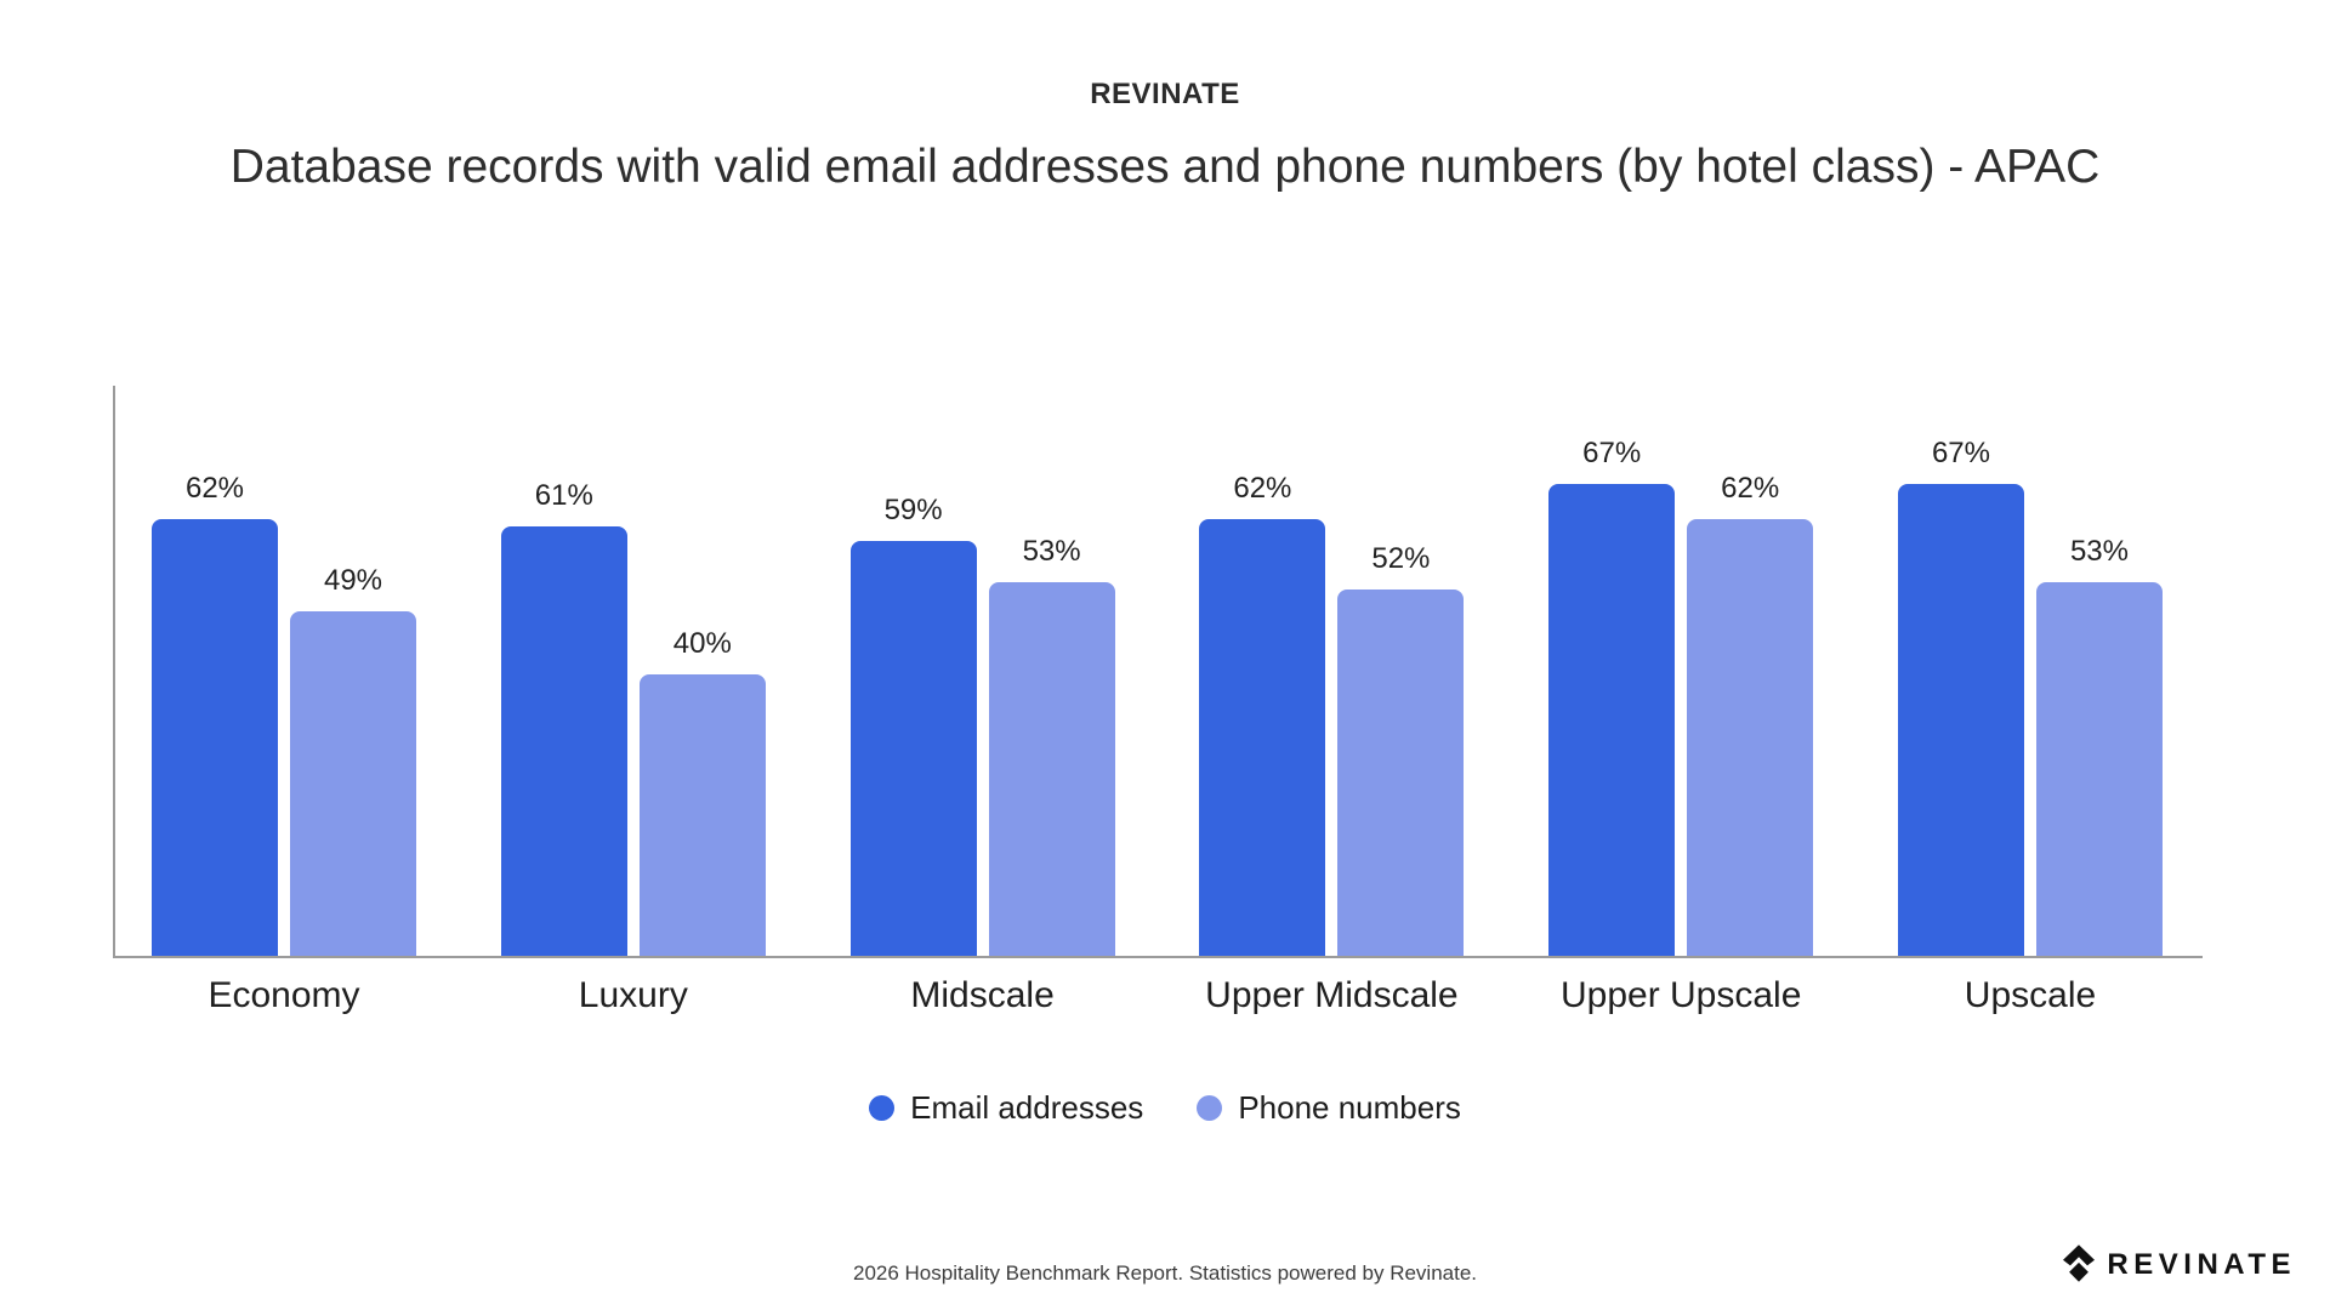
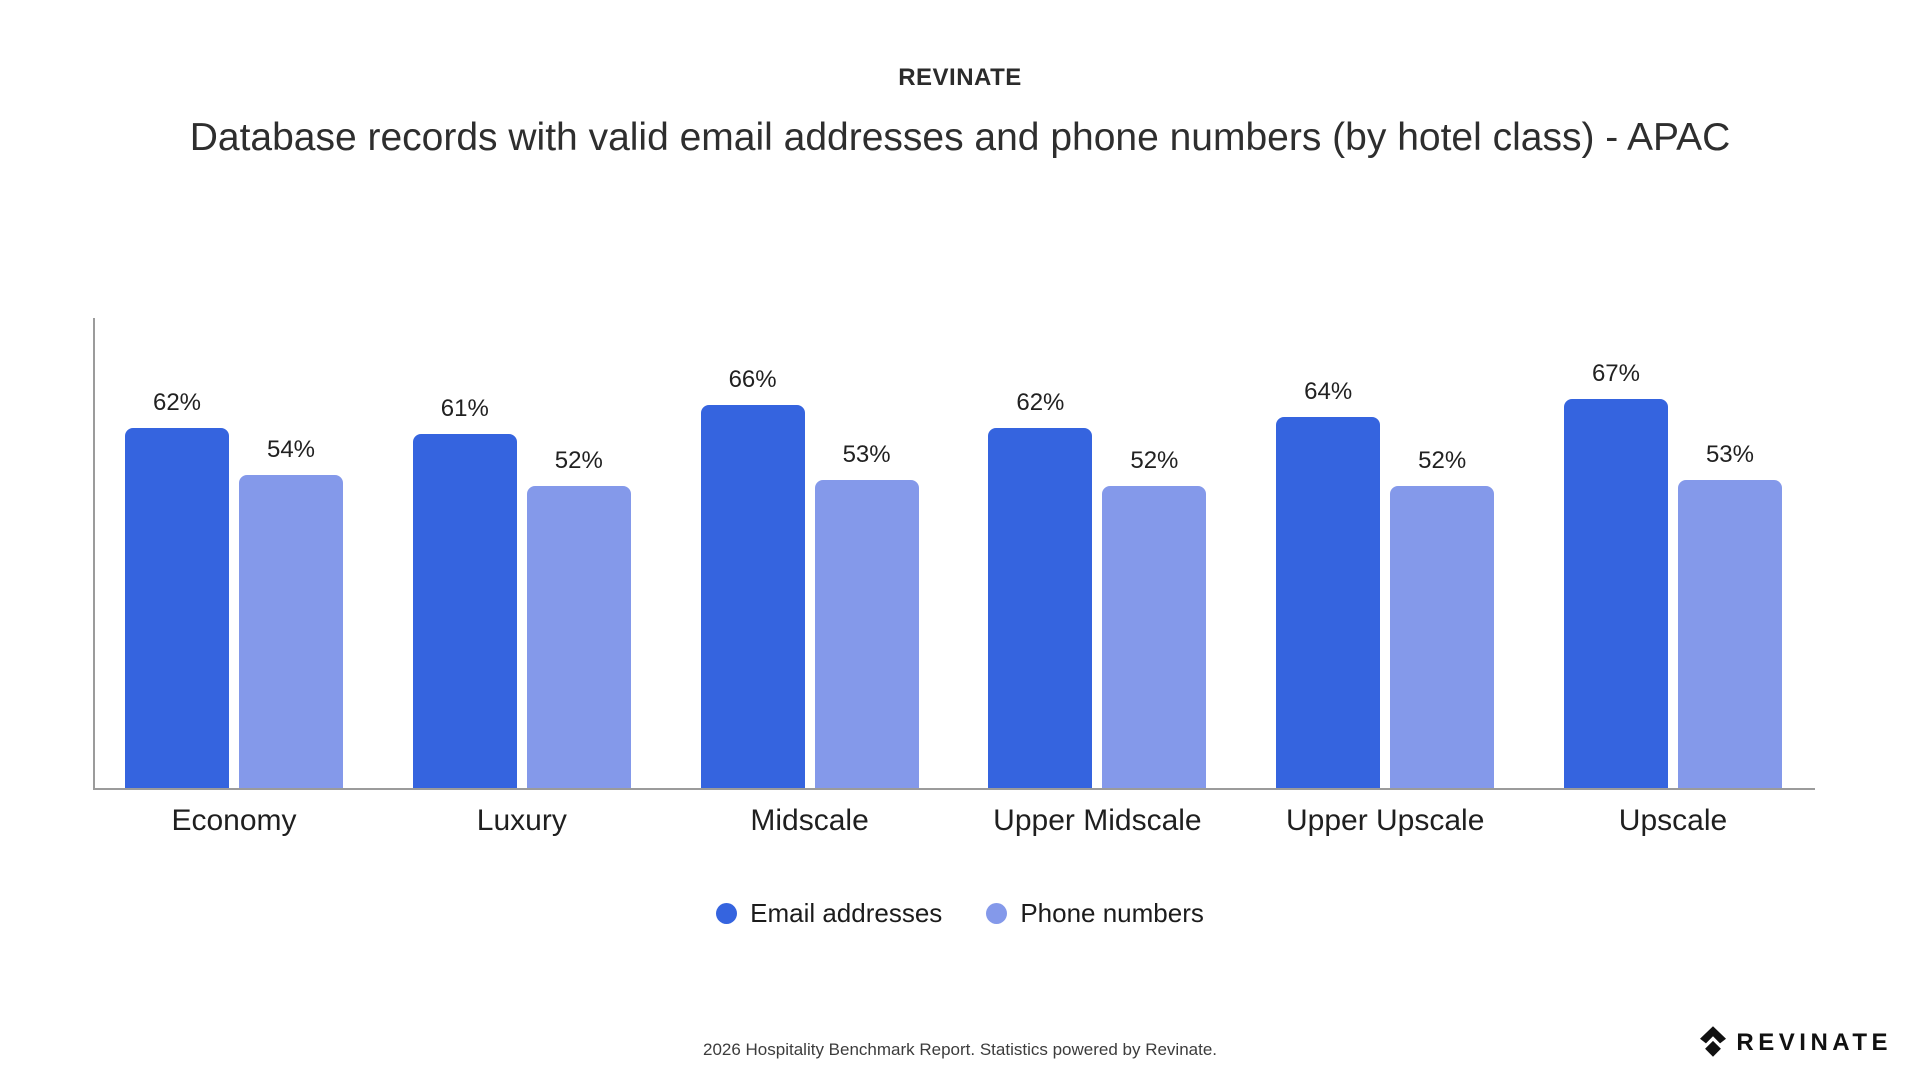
Phone numbers/Economy: 49% -> 54%
Phone numbers/Luxury: 40% -> 52%
Email addresses/Midscale: 59% -> 66%
Email addresses/Upper Upscale: 67% -> 64%
Phone numbers/Upper Upscale: 62% -> 52%
